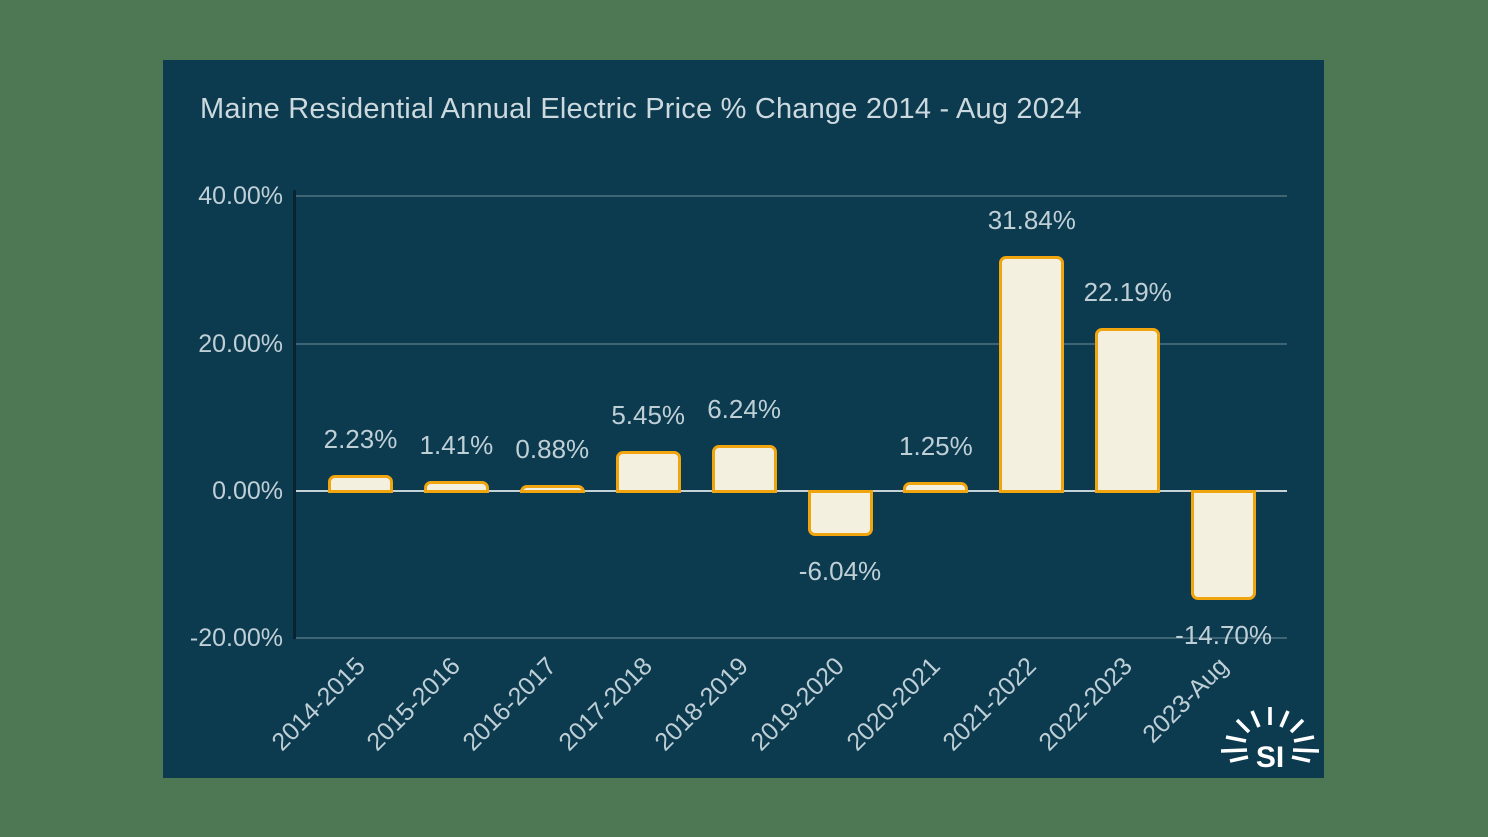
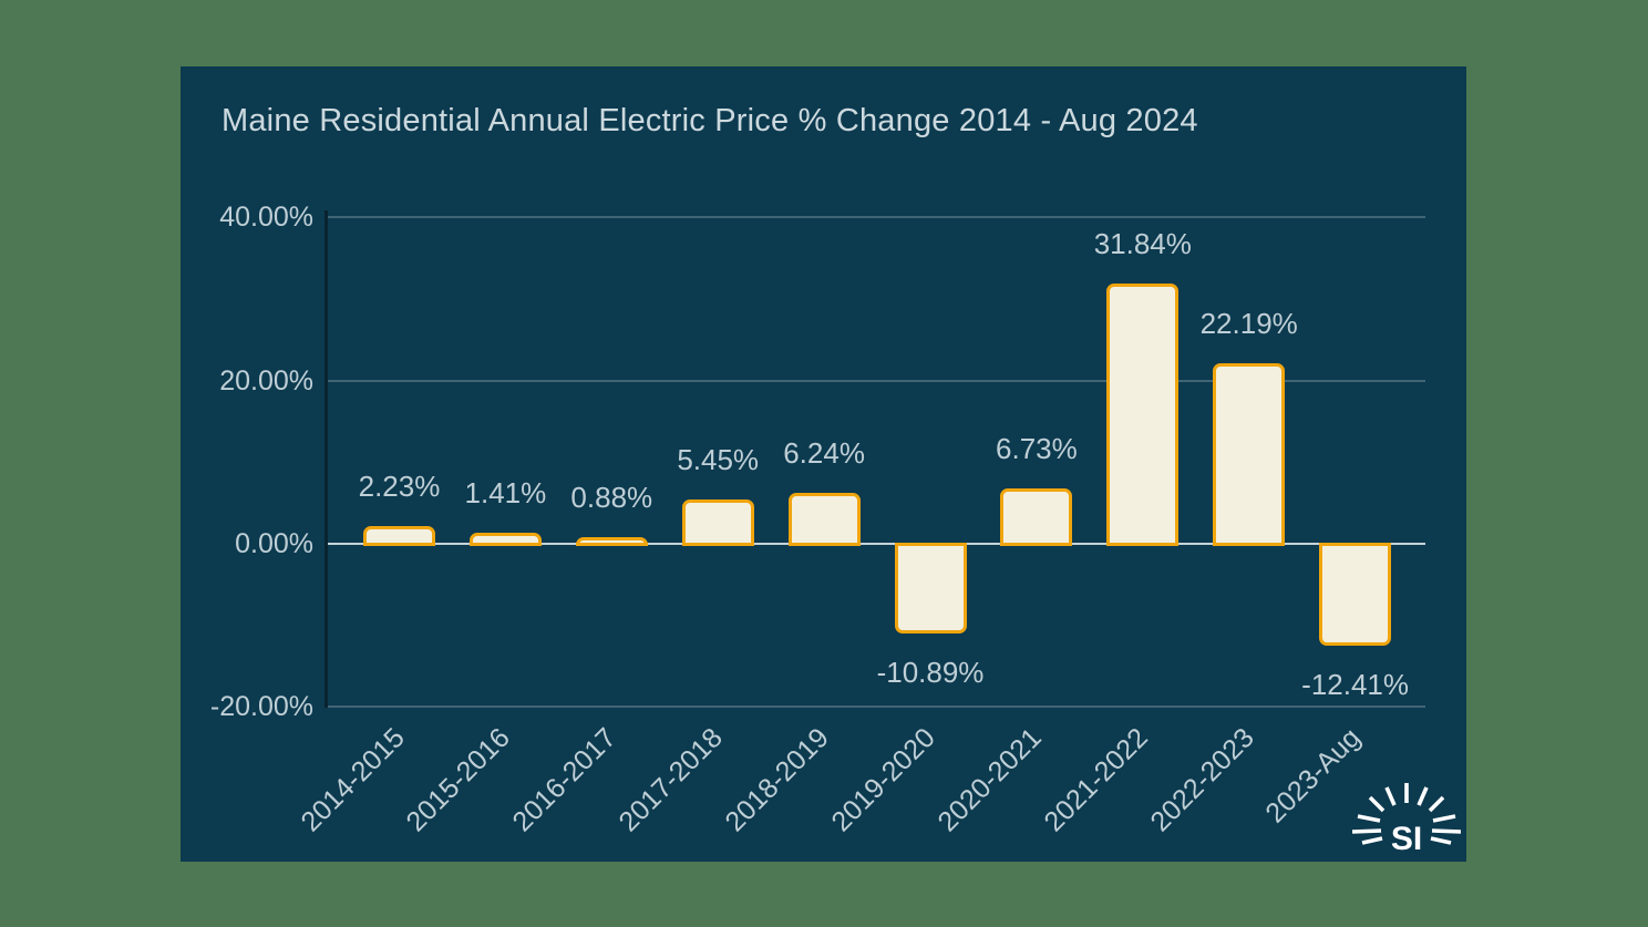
2019-2020: -6.04% -> -10.89%
2020-2021: 1.25% -> 6.73%
2023-Aug: -14.70% -> -12.41%
